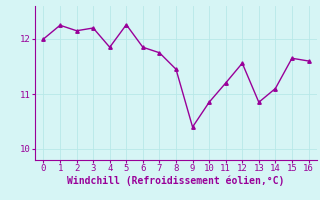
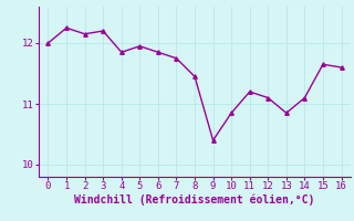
5: 12.26 -> 11.95
12: 11.56 -> 11.10
